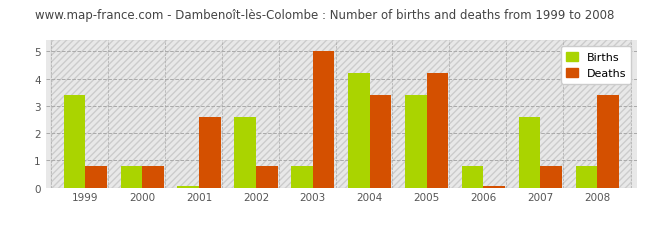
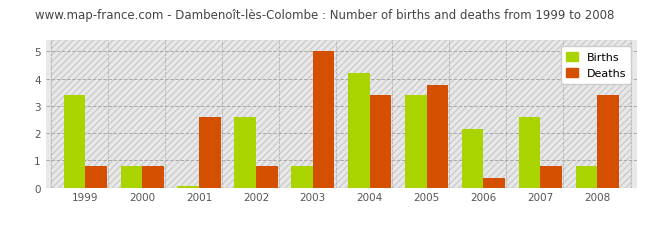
Deaths/2005: 4.20 -> 3.75
Births/2006: 0.80 -> 2.15
Deaths/2006: 0.05 -> 0.35
